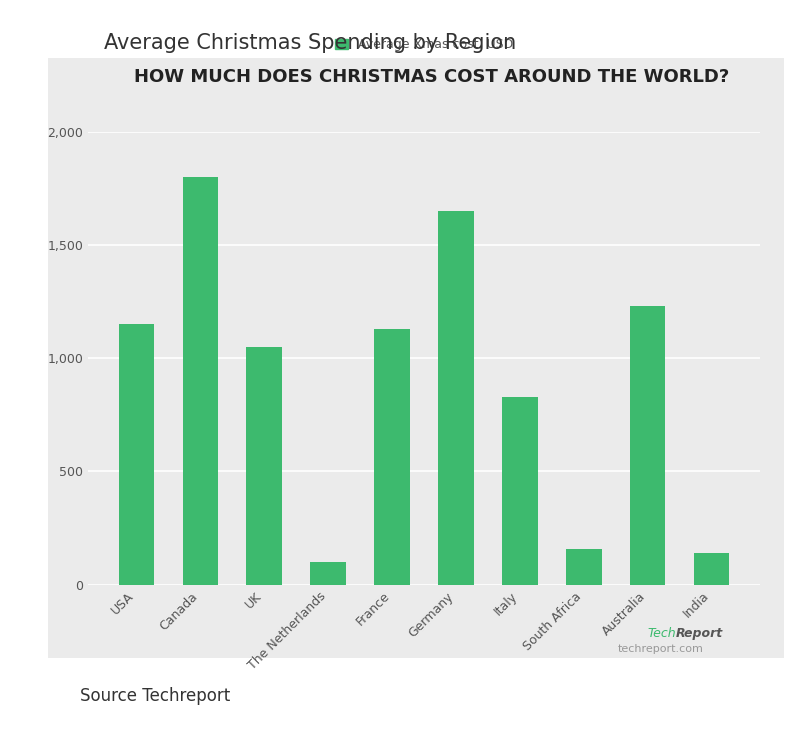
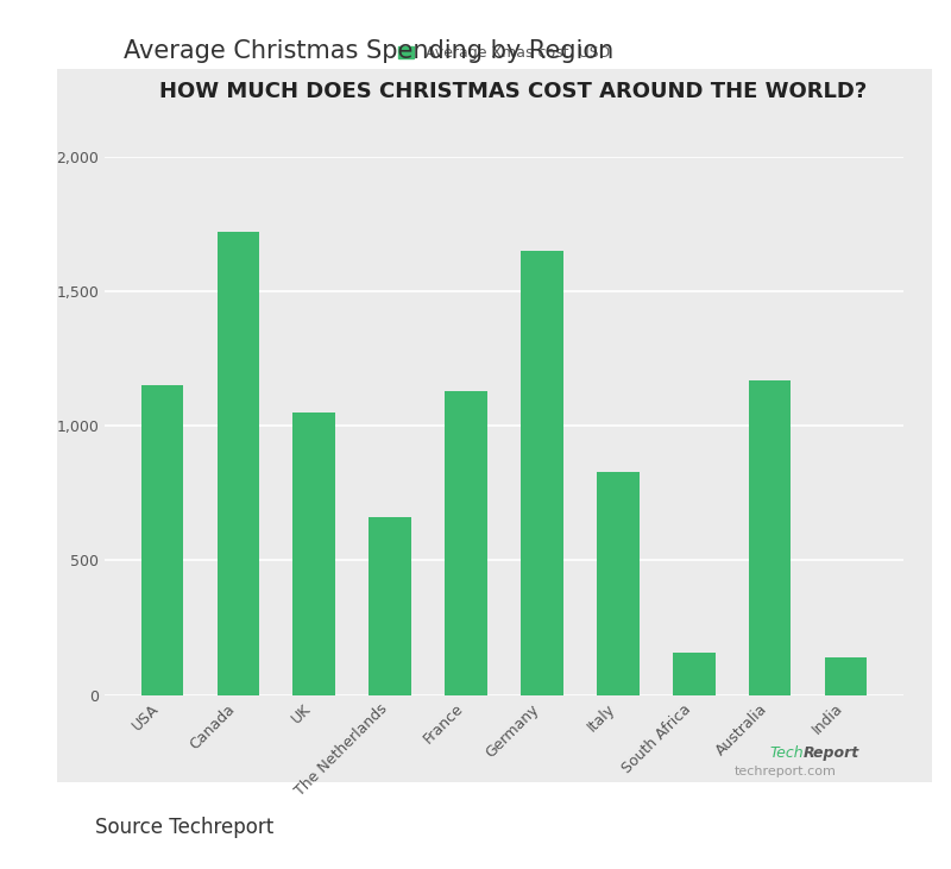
Canada: 1,800 -> 1,720
The Netherlands: 100 -> 660
Australia: 1,230 -> 1,170
